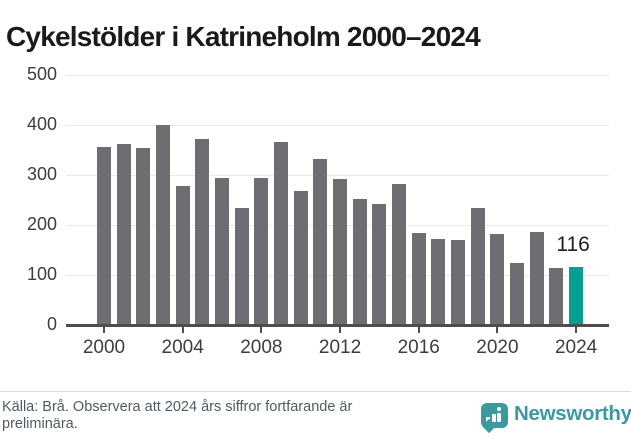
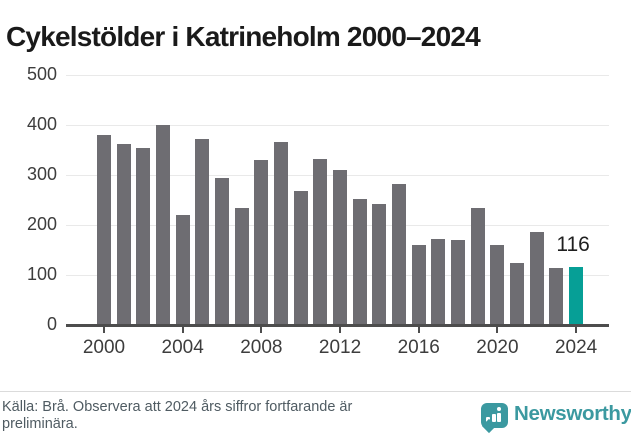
2000: 360 -> 380
2004: 280 -> 220
2008: 300 -> 330
2012: 290 -> 310
2016: 180 -> 160
2020: 180 -> 160
